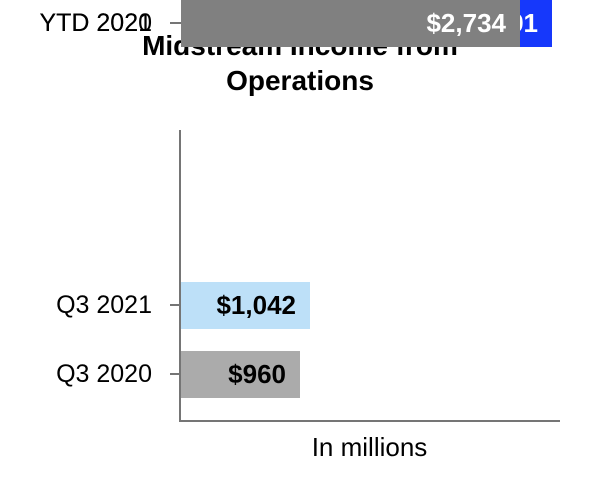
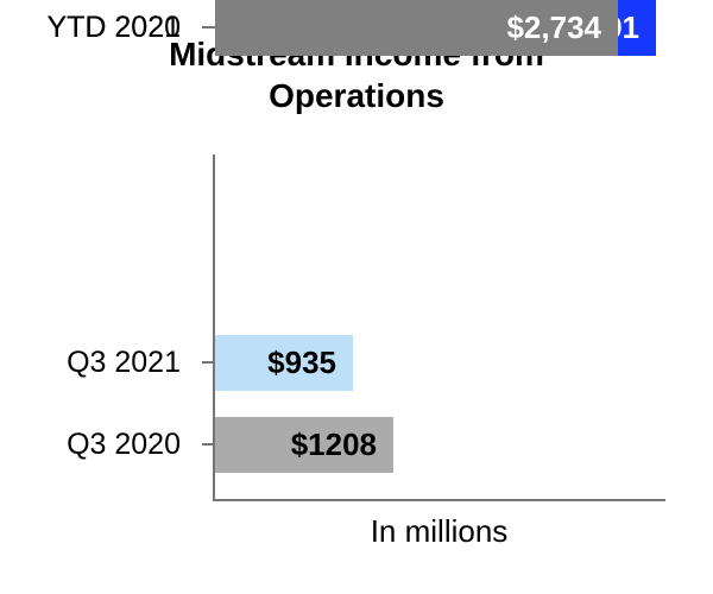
Q3 2021: $1,042 -> $935
Q3 2020: $960 -> $1208
